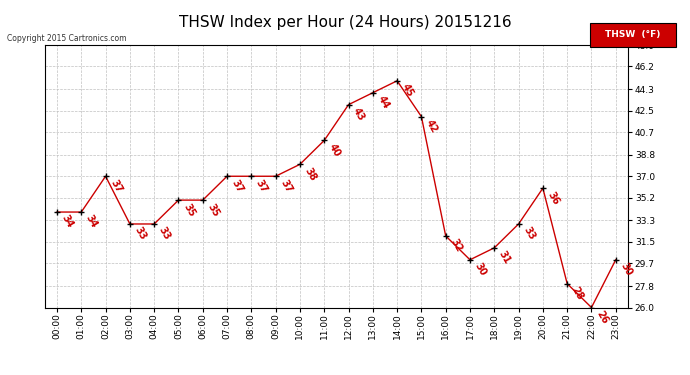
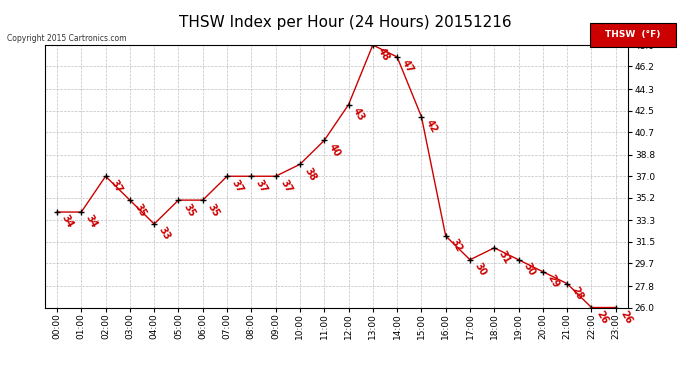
03:00: 33 -> 35
13:00: 44 -> 48
14:00: 45 -> 47
19:00: 33 -> 30
20:00: 36 -> 29
23:00: 30 -> 26
